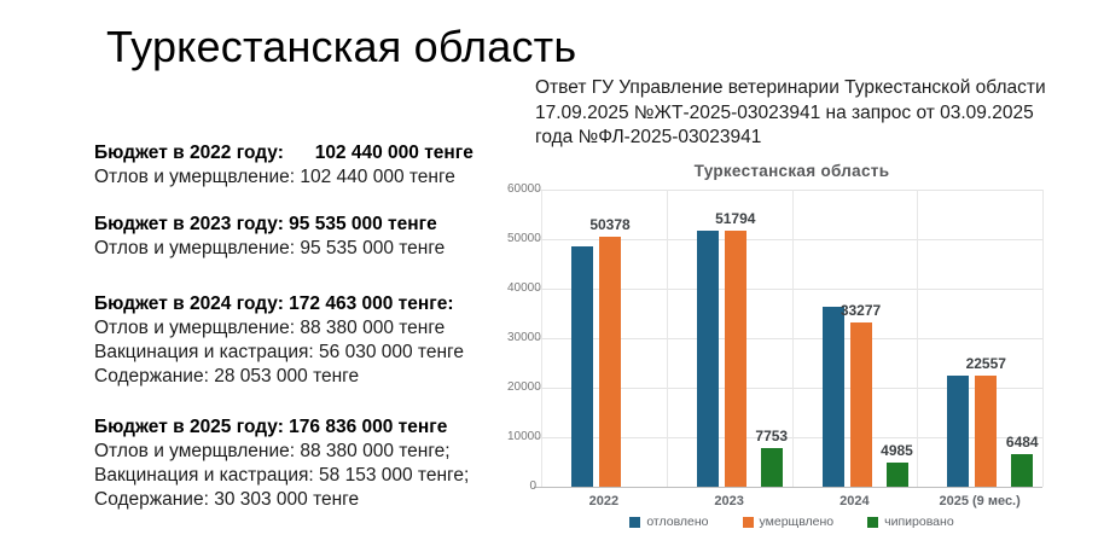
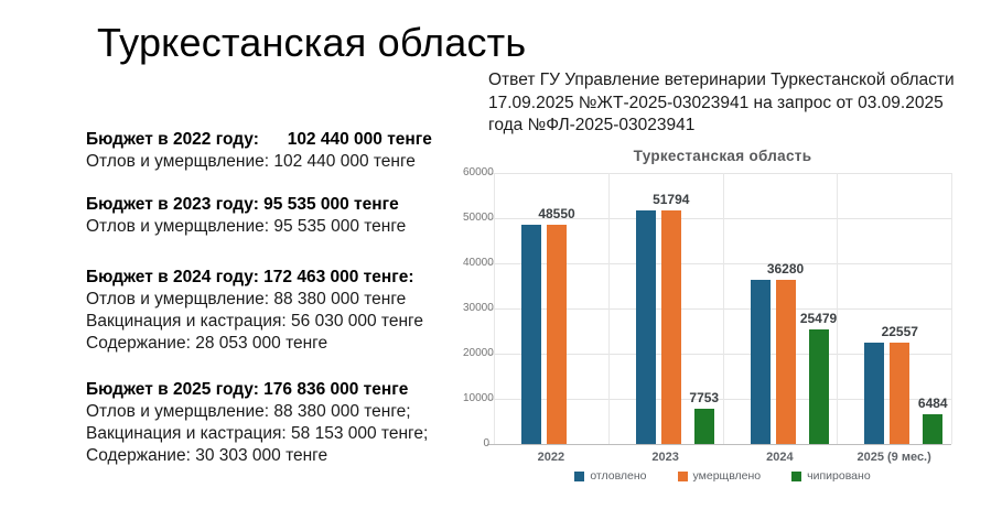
умерщвлено/2022: 50378 -> 48550
умерщвлено/2024: 33277 -> 36280
чипировано/2024: 4985 -> 25479
